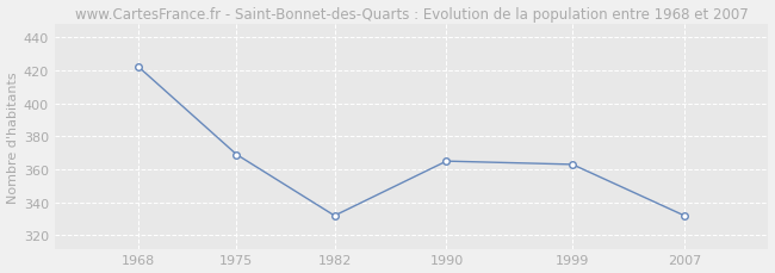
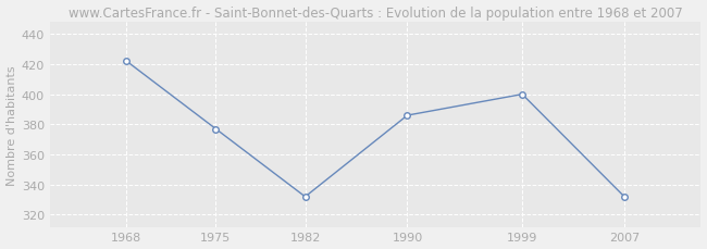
1975: 369 -> 377
1990: 365 -> 386
1999: 363 -> 400
